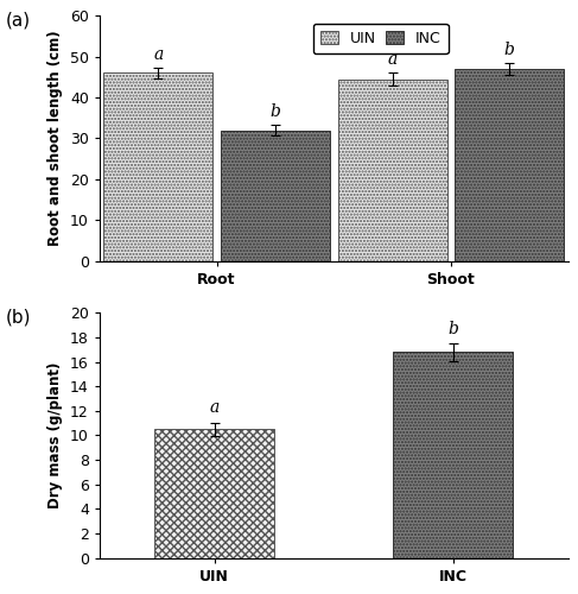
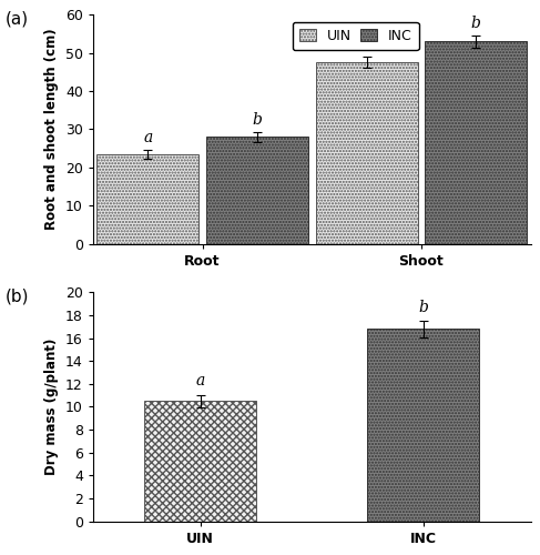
UIN/Root: 46.0 -> 23.5
INC/Root: 32 -> 28
UIN/Shoot: 44.5 -> 47.5
INC/Shoot: 47 -> 53
